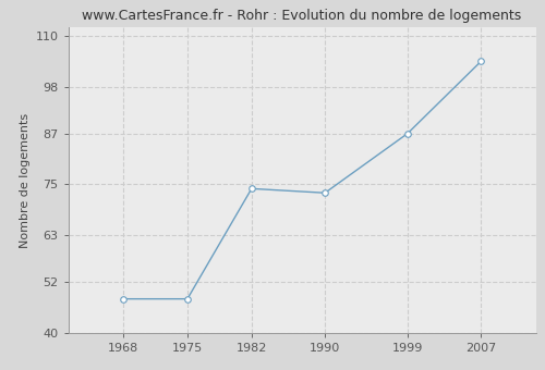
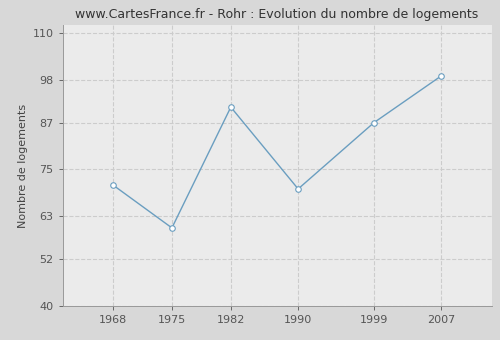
1968: 48 -> 71
1975: 48 -> 60
1982: 74 -> 91
1990: 73 -> 70
2007: 104 -> 99
